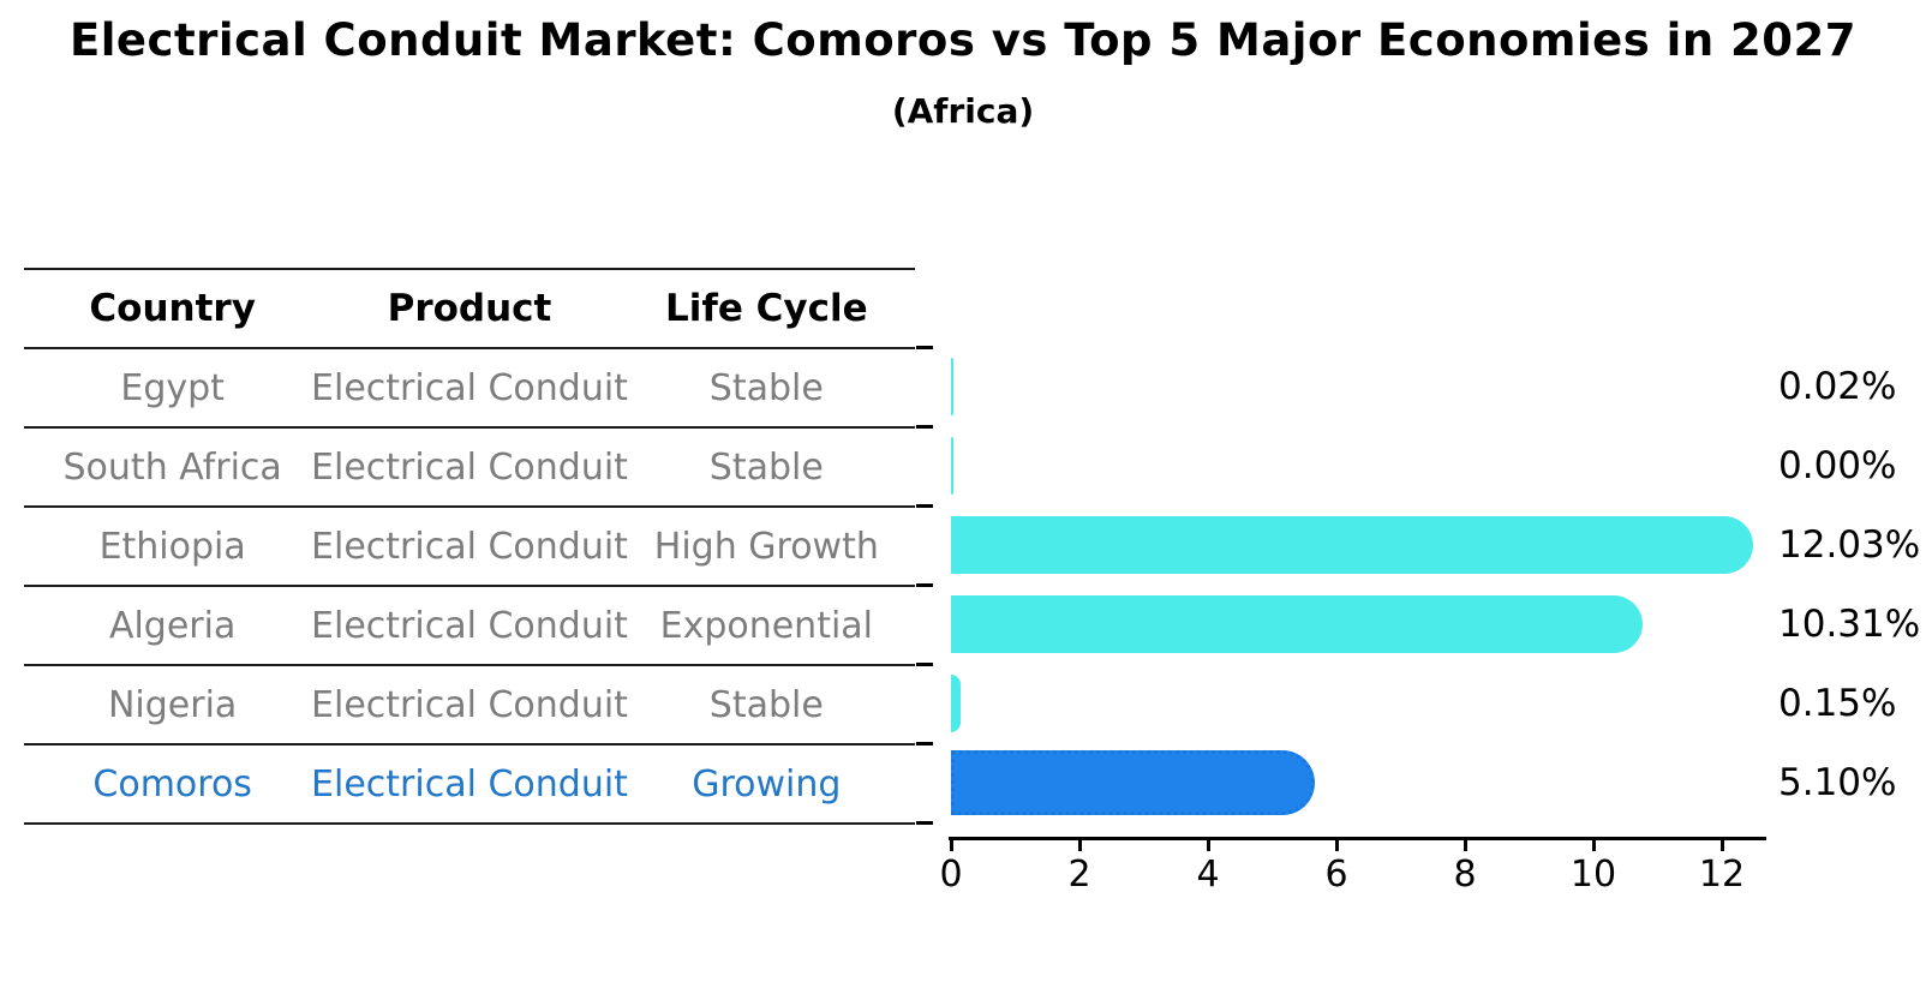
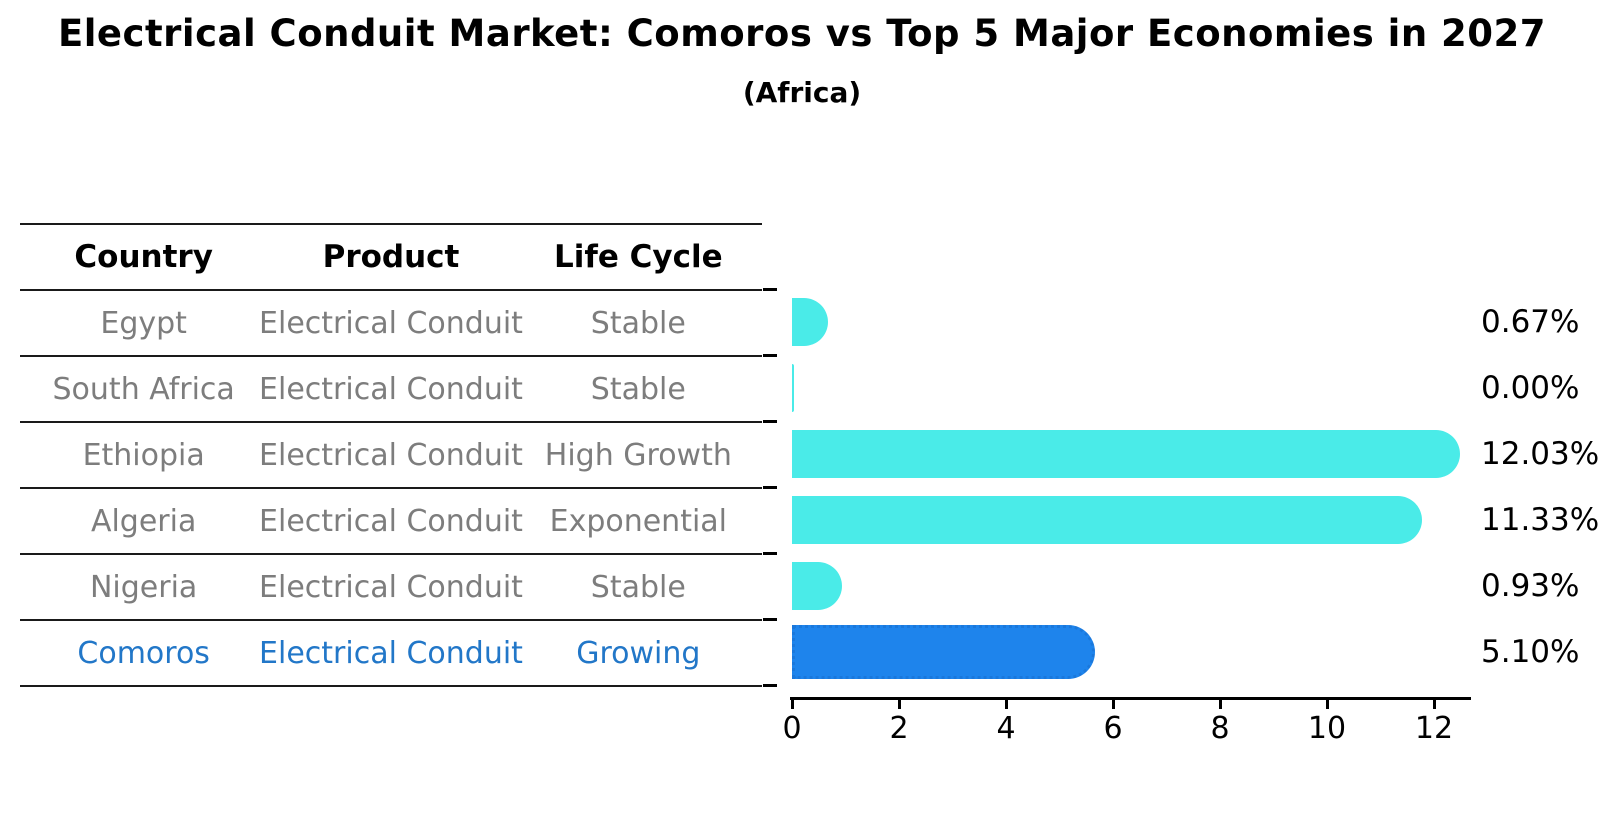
Egypt: 0.02% -> 0.67%
Algeria: 10.31% -> 11.33%
Nigeria: 0.15% -> 0.93%
